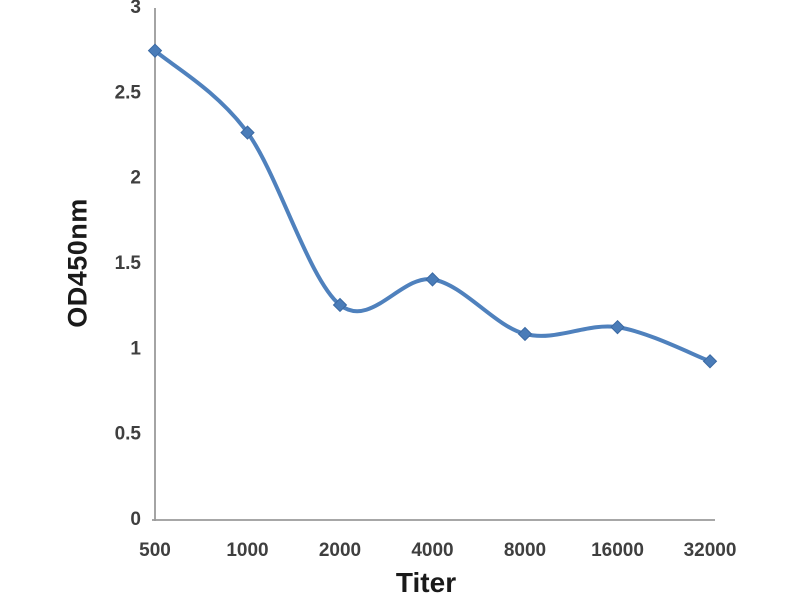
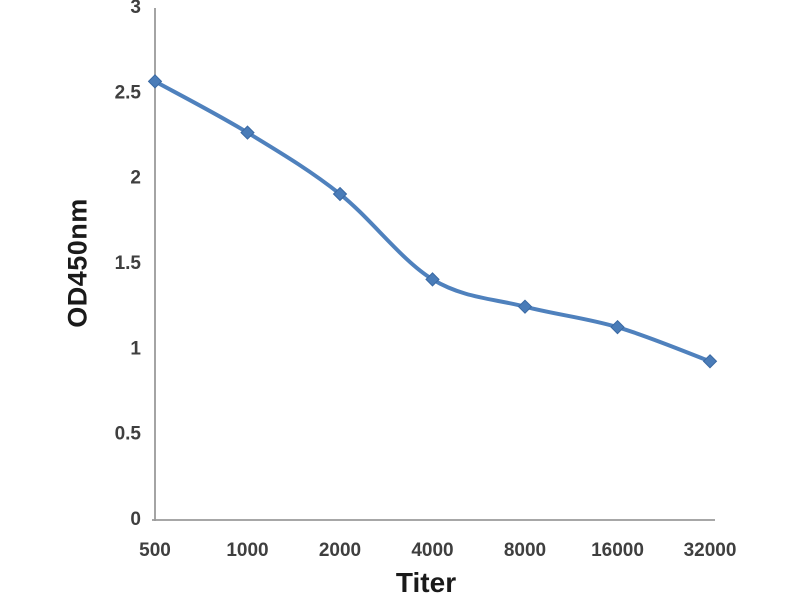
500: 2.75 -> 2.57
2000: 1.26 -> 1.91
8000: 1.09 -> 1.25
